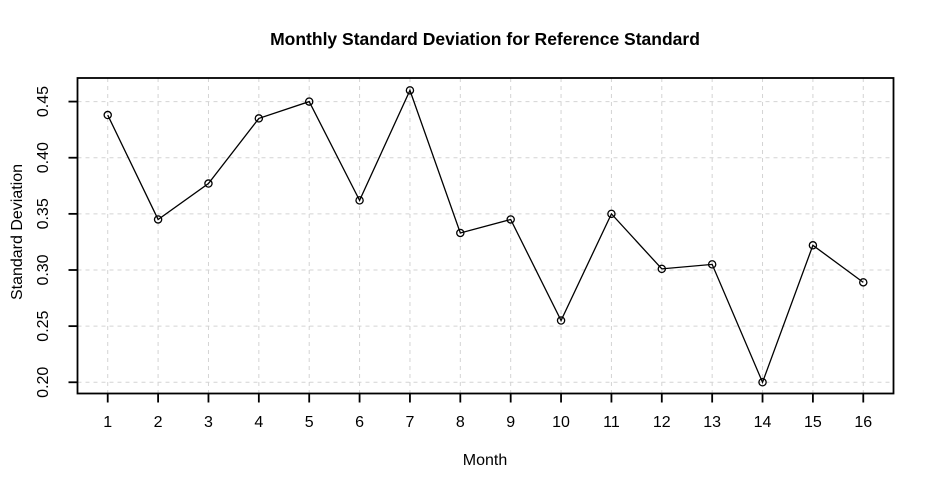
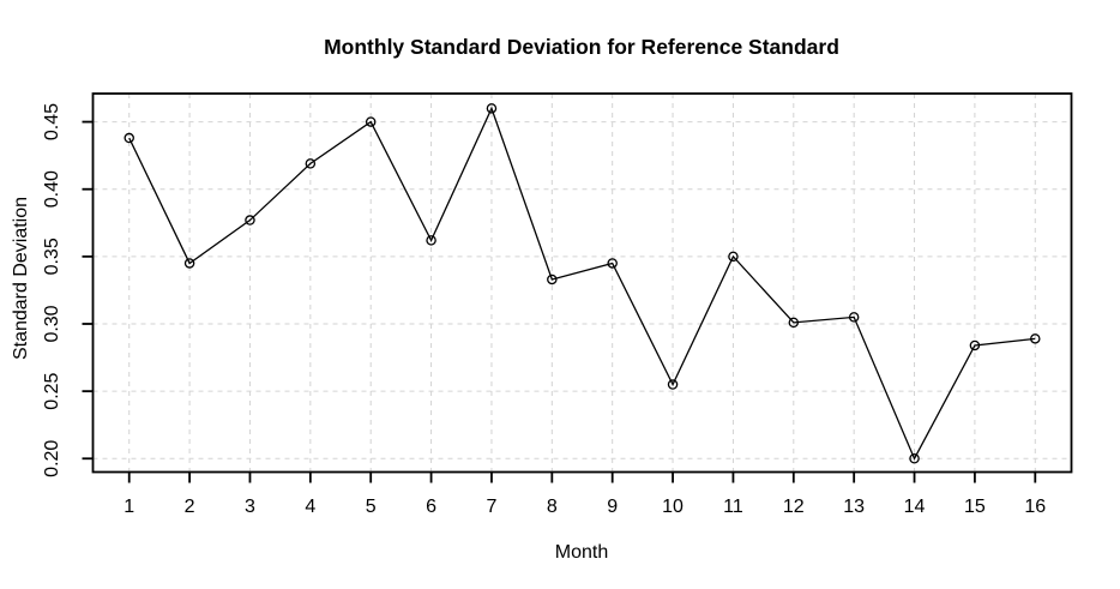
4: 0.435 -> 0.419
15: 0.322 -> 0.284
